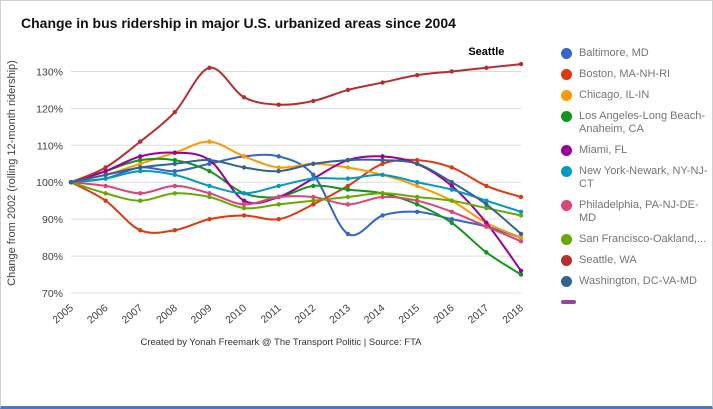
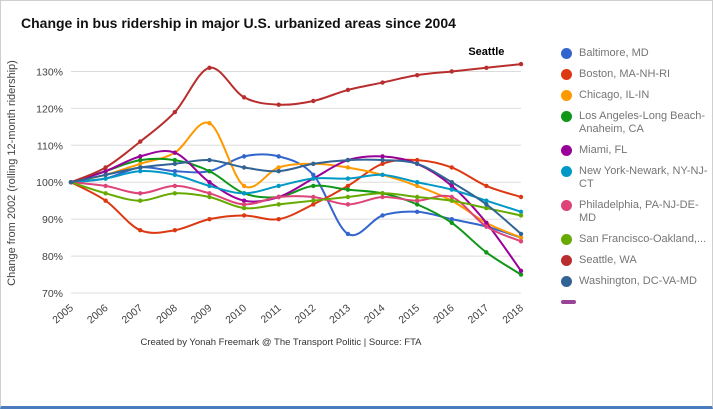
Baltimore, MD/2009: 105% -> 103%
Chicago, IL-IN/2009: 111% -> 116%
Miami, FL/2009: 106% -> 100%
Chicago, IL-IN/2010: 107% -> 99%
Philadelphia, PA-NJ-DE-MD/2016: 92% -> 96%
